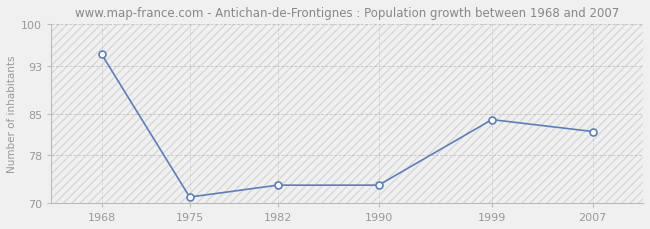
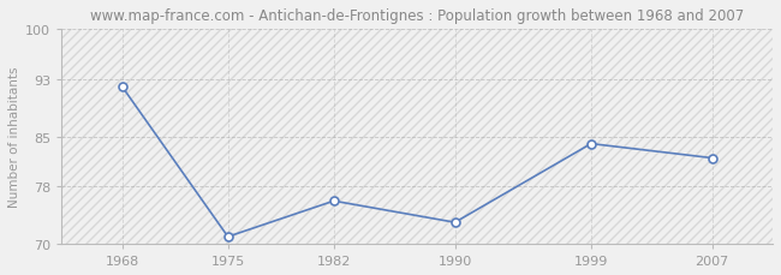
1968: 95 -> 92
1982: 73 -> 76
